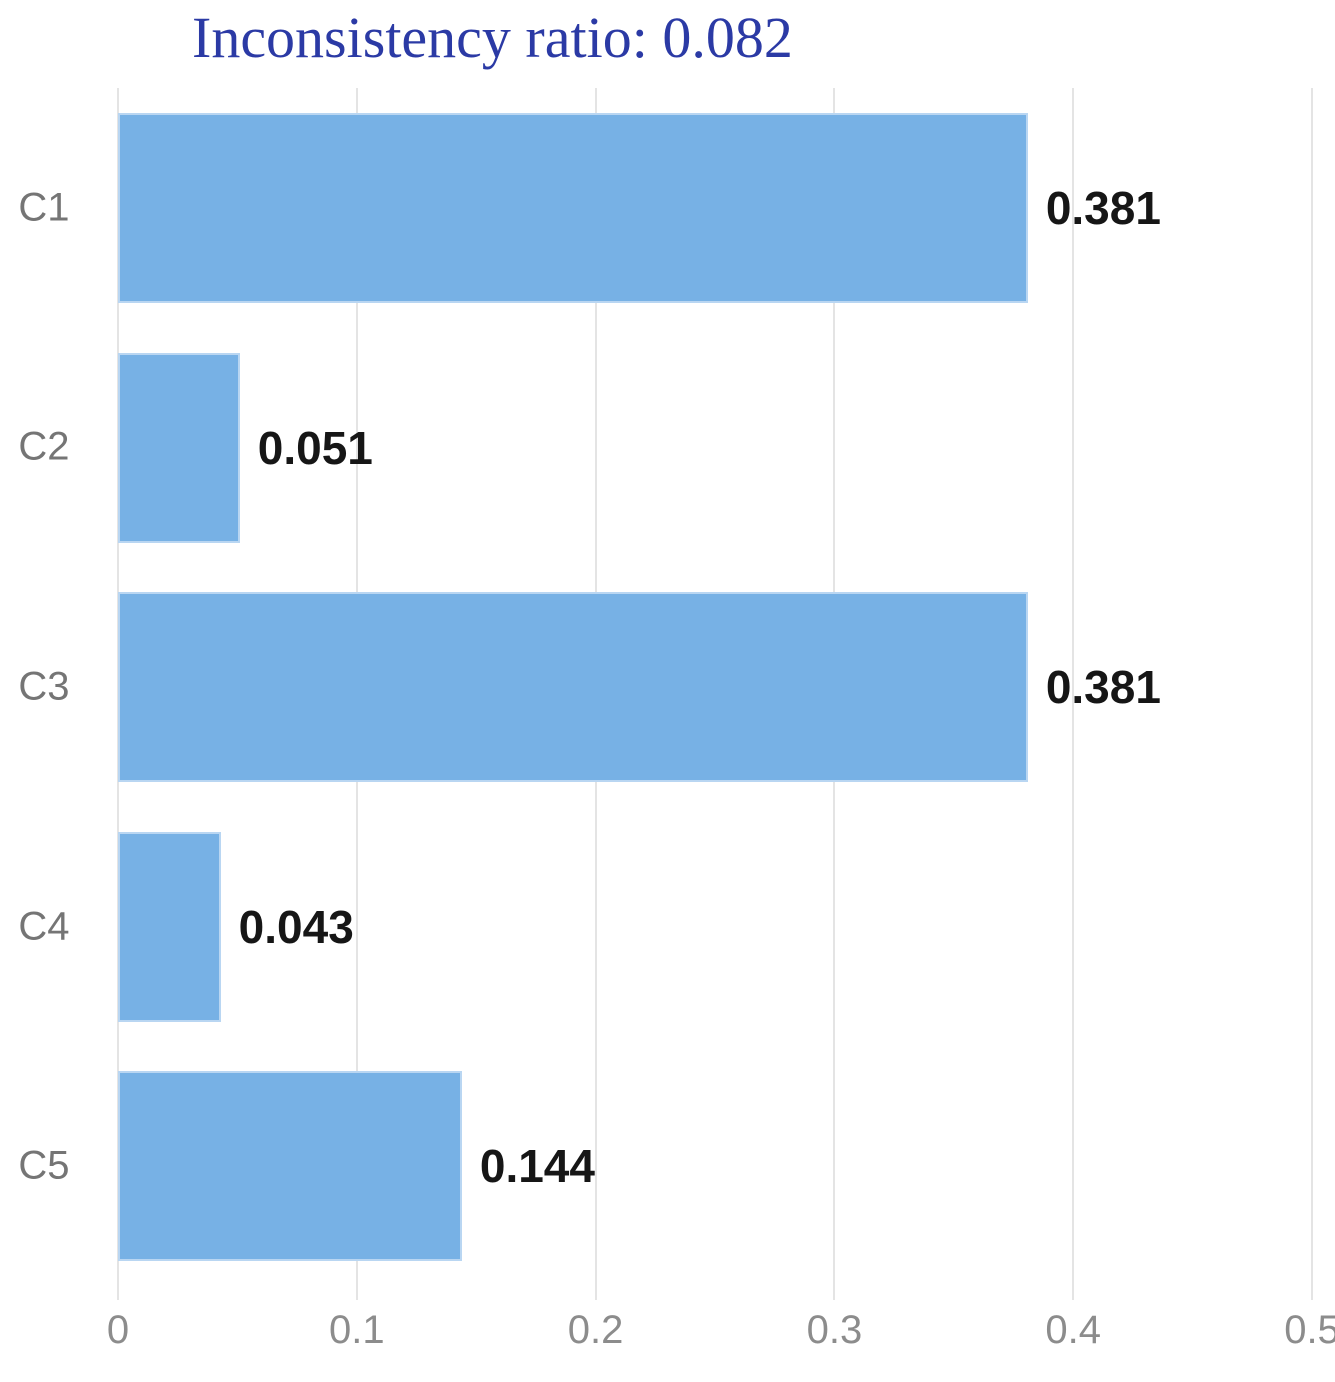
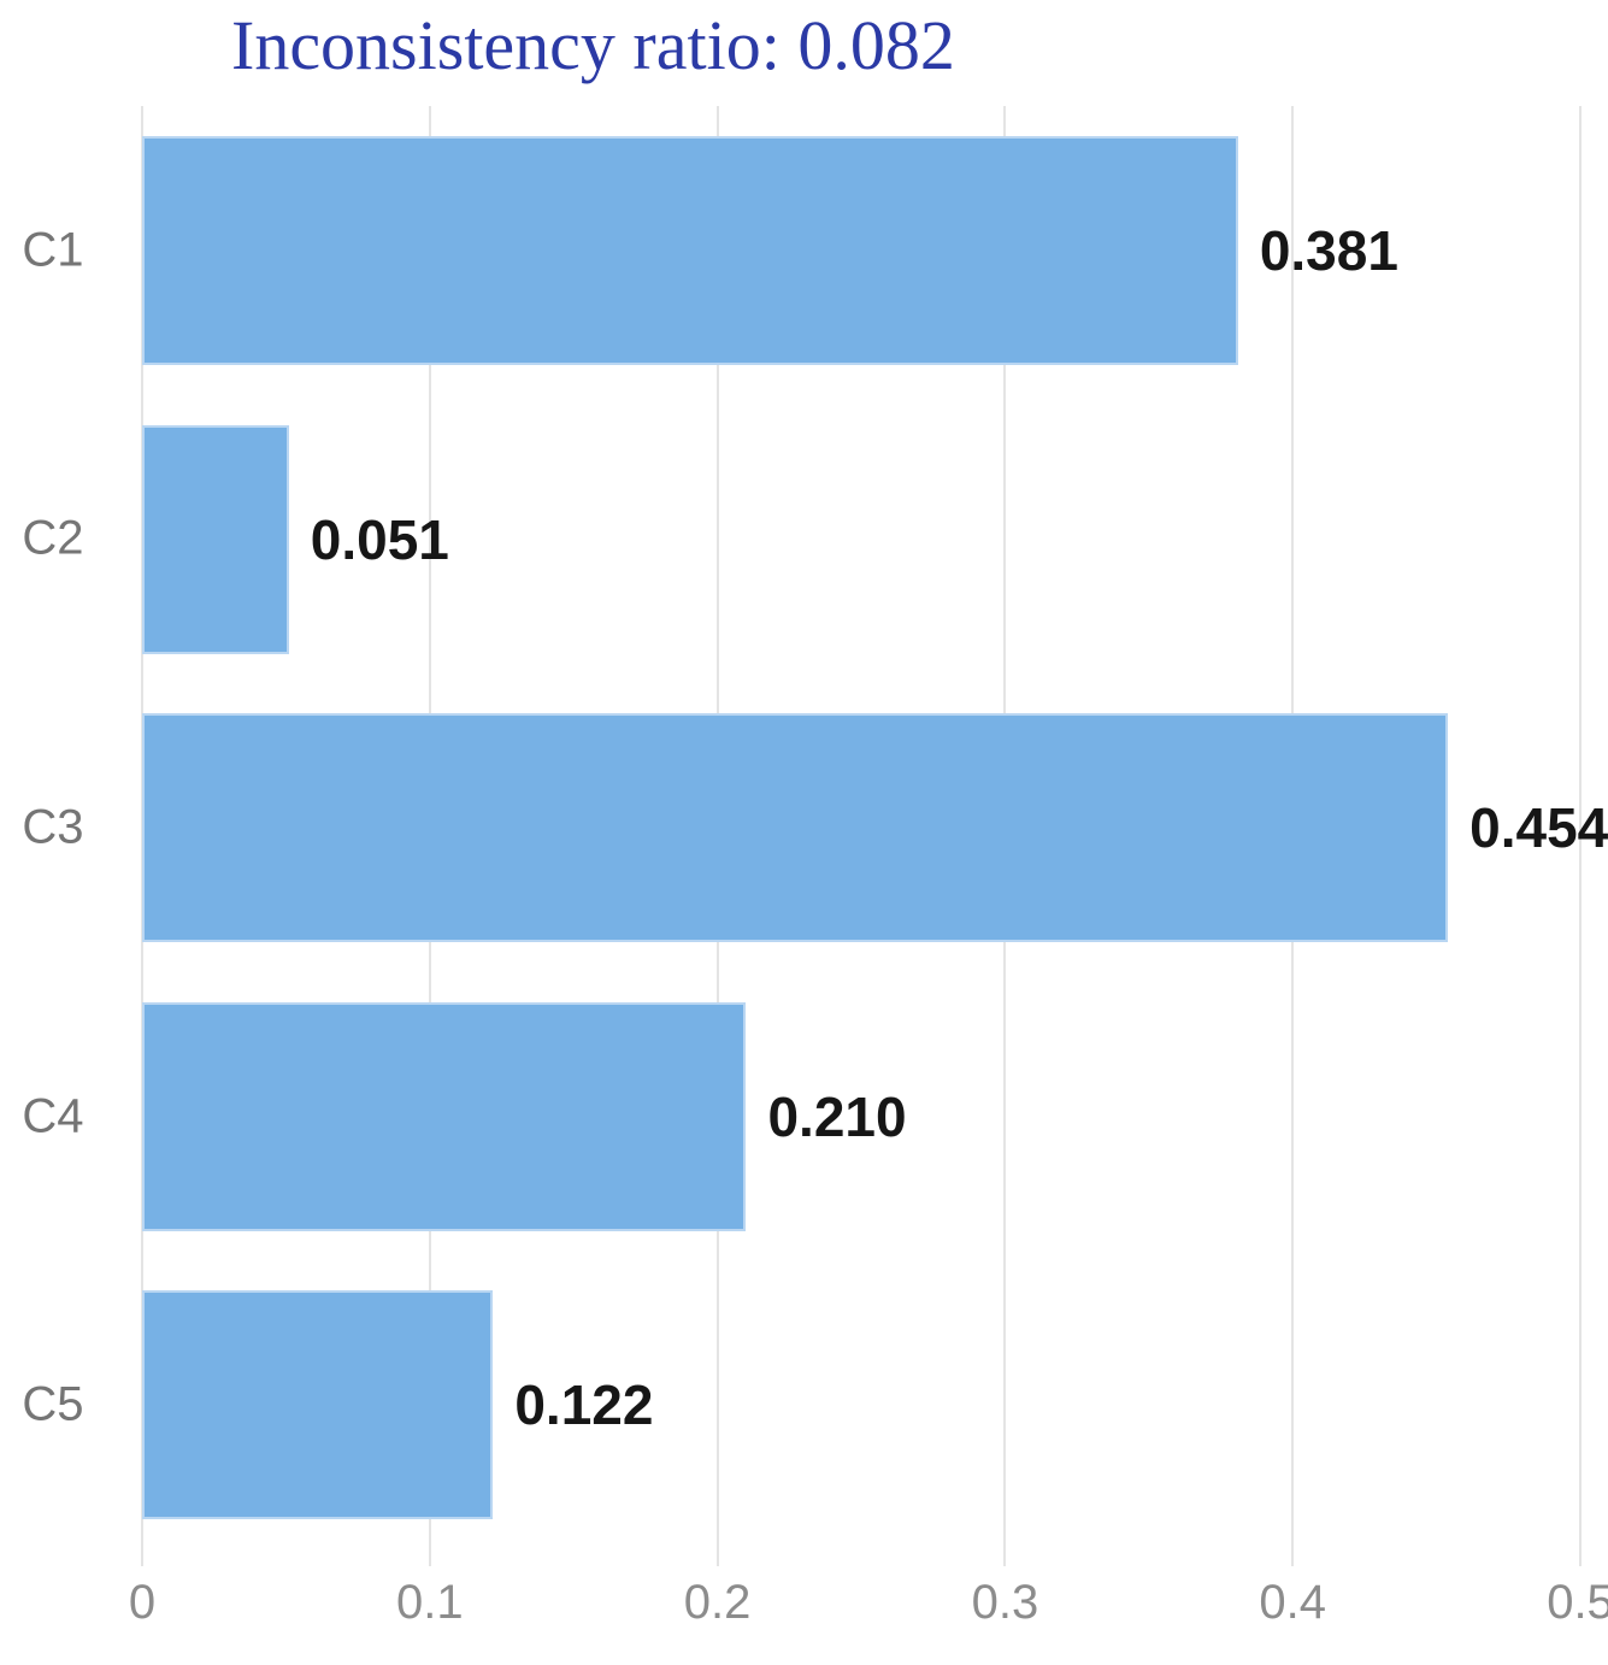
C3: 0.381 -> 0.454
C4: 0.043 -> 0.210
C5: 0.144 -> 0.122
